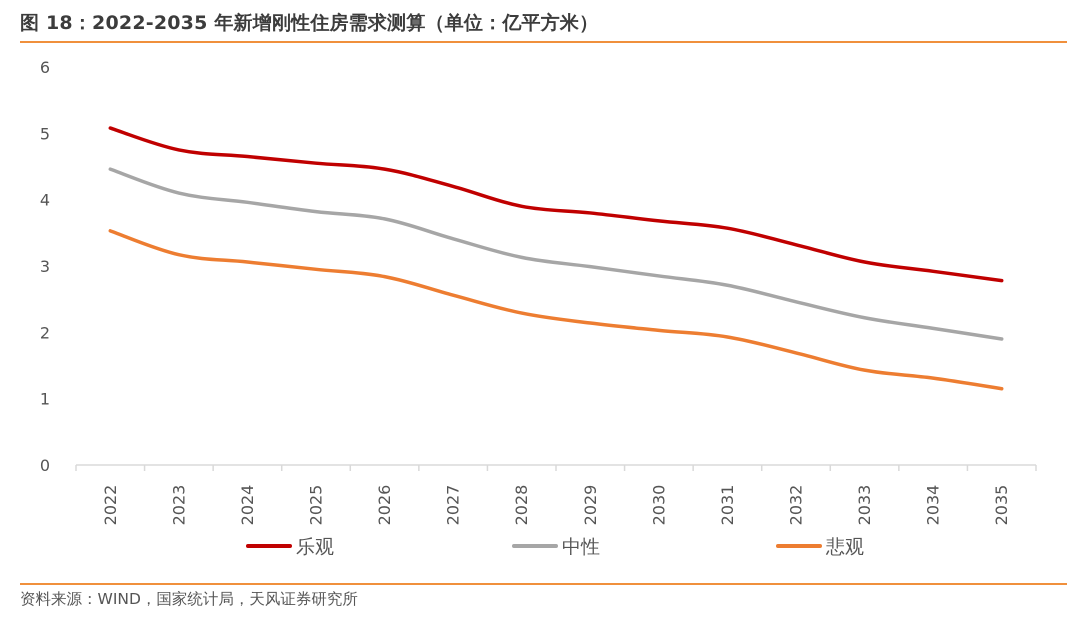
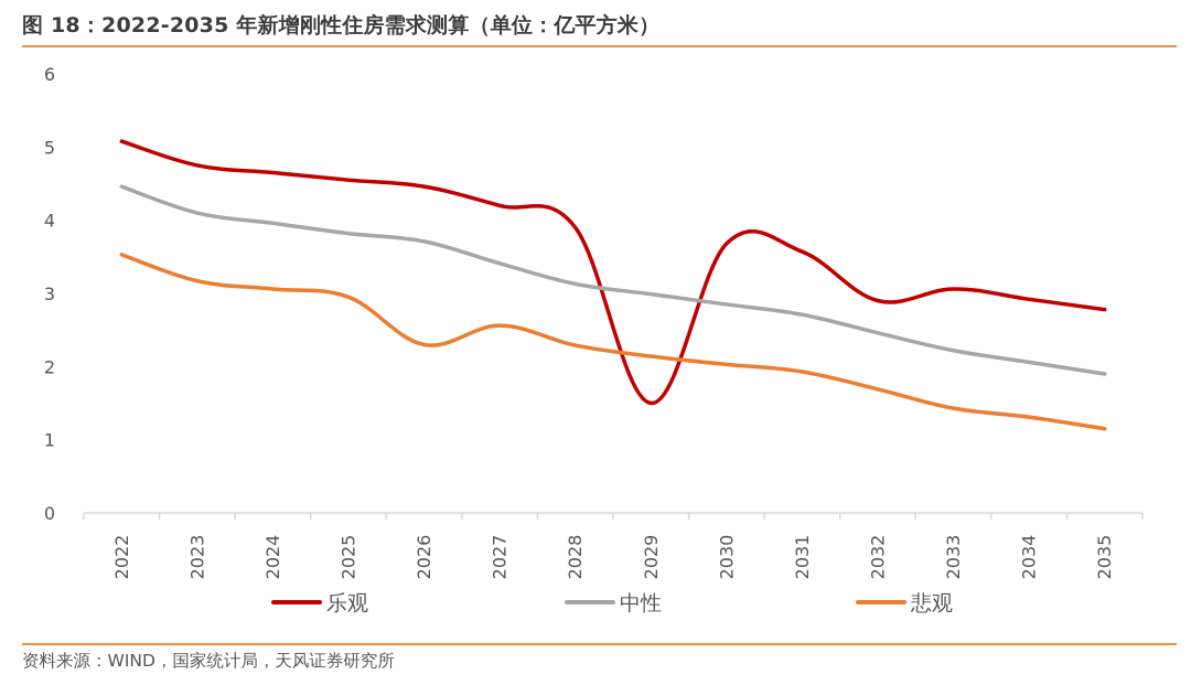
悲观/2026: 2.8 -> 2.3
乐观/2029: 3.8 -> 1.5
乐观/2032: 3.3 -> 2.9
